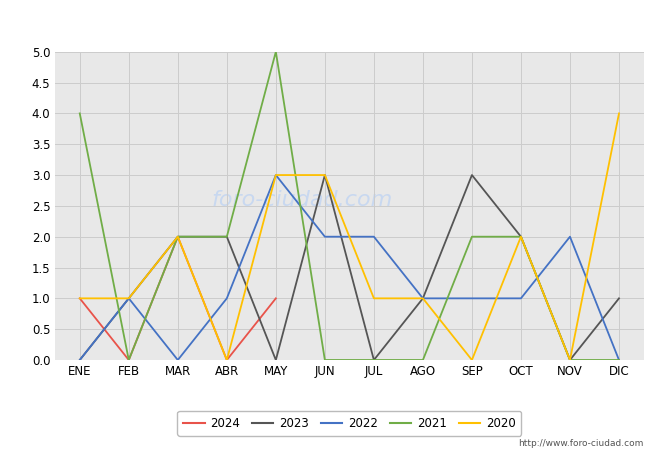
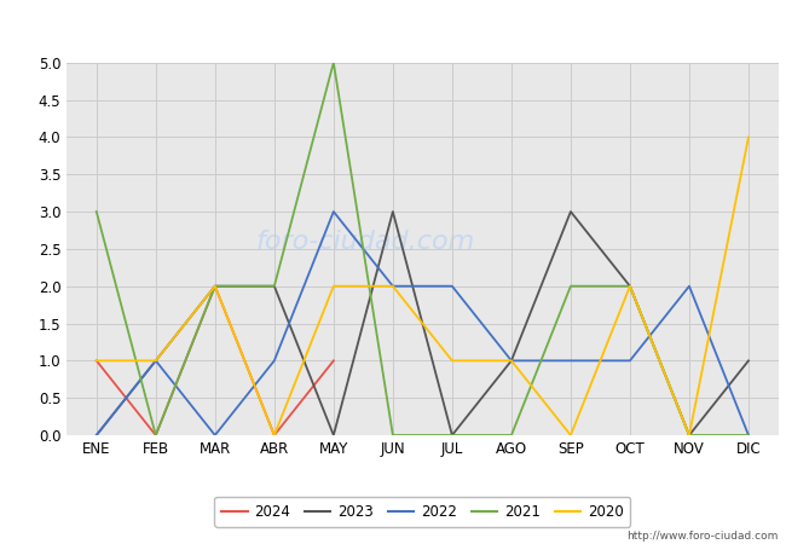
2021/ENE: 4 -> 3
2020/MAY: 3 -> 2
2020/JUN: 3 -> 2
